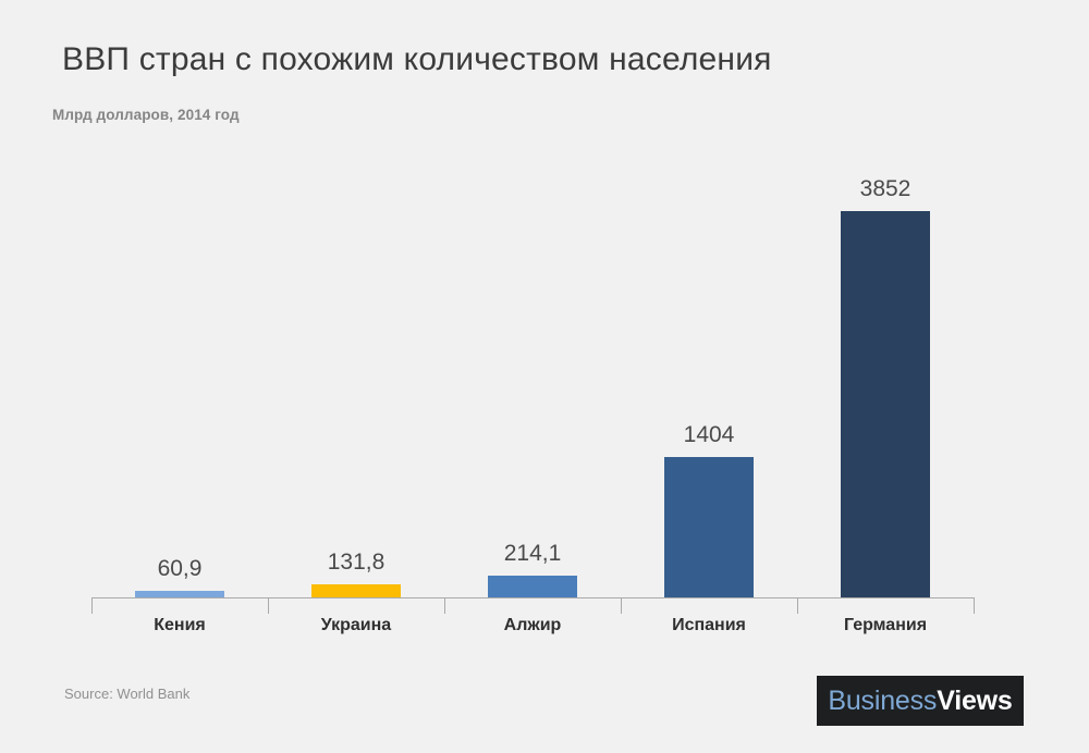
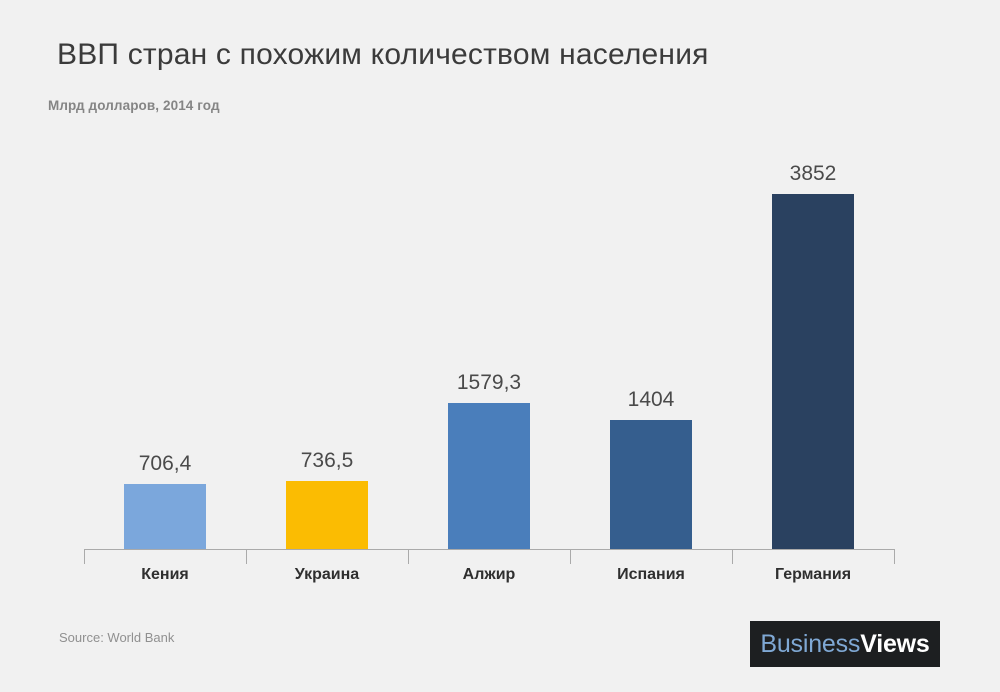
Кения: 60,9 -> 706,4
Украина: 131,8 -> 736,5
Алжир: 214,1 -> 1579,3
